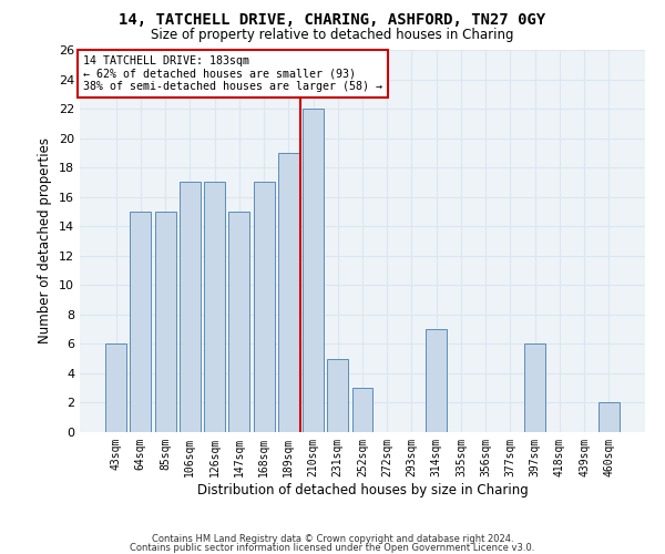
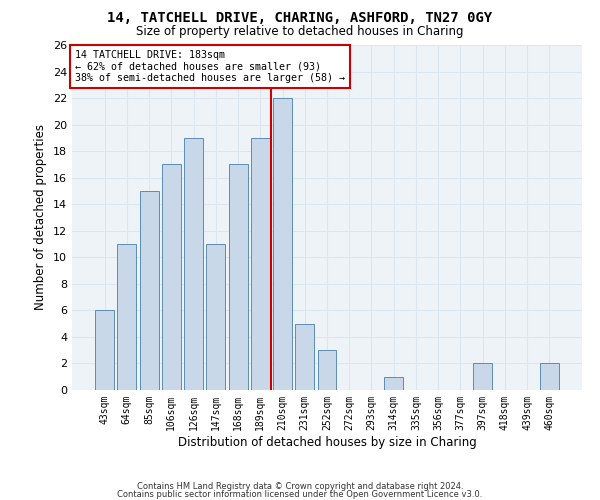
64sqm: 15 -> 11
126sqm: 17 -> 19
147sqm: 15 -> 11
314sqm: 7 -> 1
397sqm: 6 -> 2
